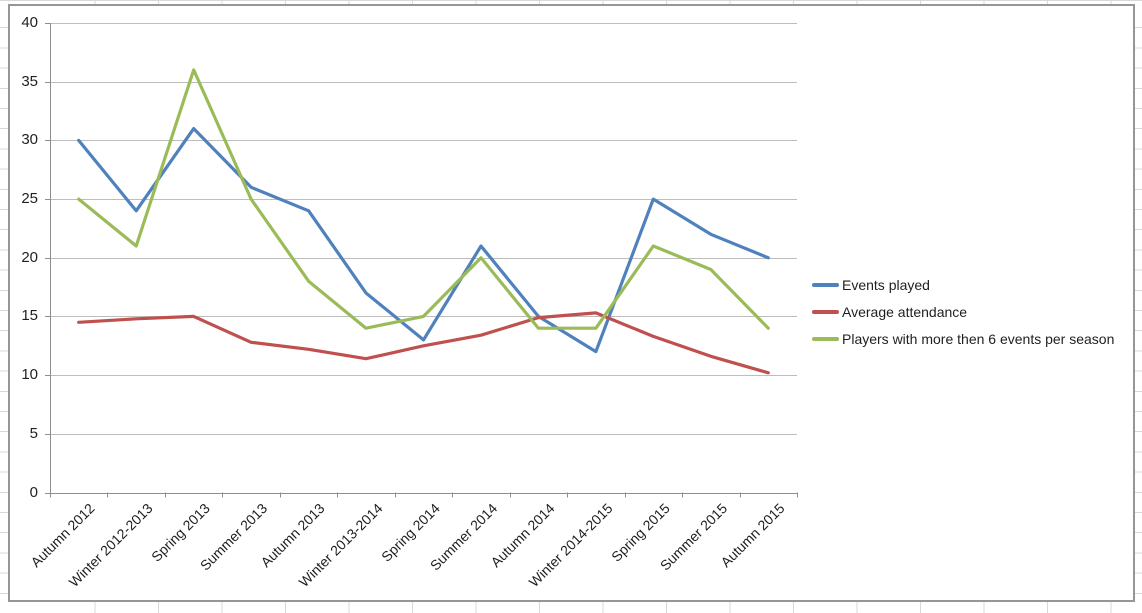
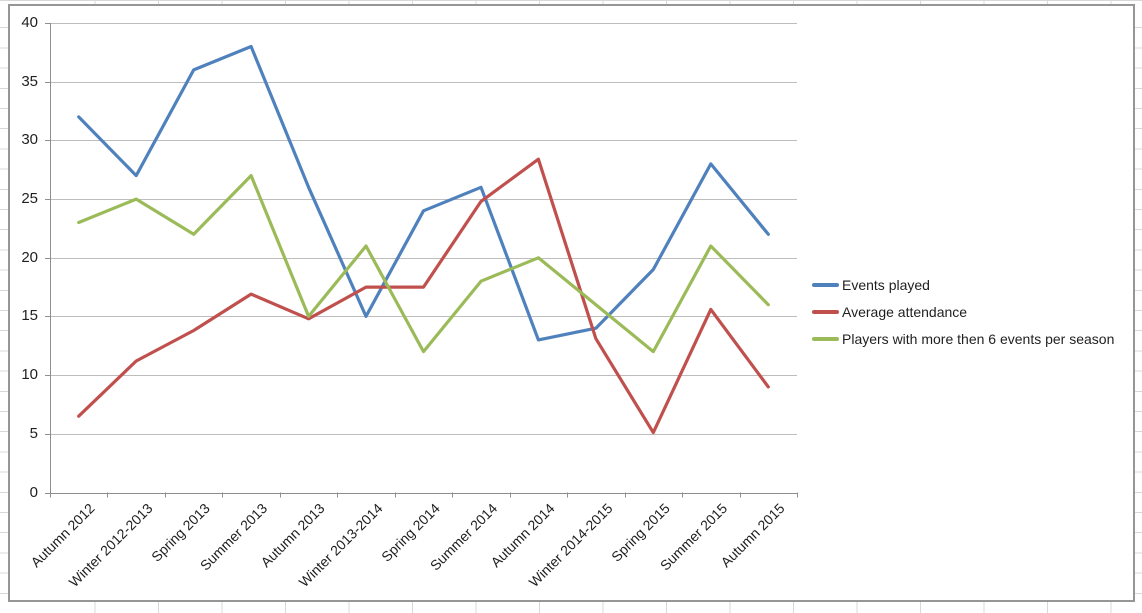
Events played/Autumn 2012: 30 -> 32
Average attendance/Autumn 2012: 14.5 -> 6.5
Players with more then 6 events per season/Autumn 2012: 25 -> 23
Events played/Winter 2012-2013: 24 -> 27
Average attendance/Winter 2012-2013: 14.8 -> 11.2
Players with more then 6 events per season/Winter 2012-2013: 21 -> 25
Events played/Spring 2013: 31 -> 36
Average attendance/Spring 2013: 15.0 -> 13.8
Players with more then 6 events per season/Spring 2013: 36 -> 22
Events played/Summer 2013: 26 -> 38
Average attendance/Summer 2013: 12.8 -> 16.9
Players with more then 6 events per season/Summer 2013: 25 -> 27
Events played/Autumn 2013: 24 -> 26
Average attendance/Autumn 2013: 12.2 -> 14.8
Players with more then 6 events per season/Autumn 2013: 18 -> 15
Events played/Winter 2013-2014: 17 -> 15
Average attendance/Winter 2013-2014: 11.4 -> 17.5
Players with more then 6 events per season/Winter 2013-2014: 14 -> 21
Events played/Spring 2014: 13 -> 24
Average attendance/Spring 2014: 12.5 -> 17.5
Players with more then 6 events per season/Spring 2014: 15 -> 12
Events played/Summer 2014: 21 -> 26
Average attendance/Summer 2014: 13.4 -> 24.8
Players with more then 6 events per season/Summer 2014: 20 -> 18
Events played/Autumn 2014: 15 -> 13
Average attendance/Autumn 2014: 14.9 -> 28.4
Players with more then 6 events per season/Autumn 2014: 14 -> 20
Events played/Winter 2014-2015: 12 -> 14
Average attendance/Winter 2014-2015: 15.3 -> 13.1
Players with more then 6 events per season/Winter 2014-2015: 14 -> 16
Events played/Spring 2015: 25 -> 19
Average attendance/Spring 2015: 13.3 -> 5.1
Players with more then 6 events per season/Spring 2015: 21 -> 12
Events played/Summer 2015: 22 -> 28
Average attendance/Summer 2015: 11.6 -> 15.6
Players with more then 6 events per season/Summer 2015: 19 -> 21
Events played/Autumn 2015: 20 -> 22
Average attendance/Autumn 2015: 10.2 -> 9.0
Players with more then 6 events per season/Autumn 2015: 14 -> 16
